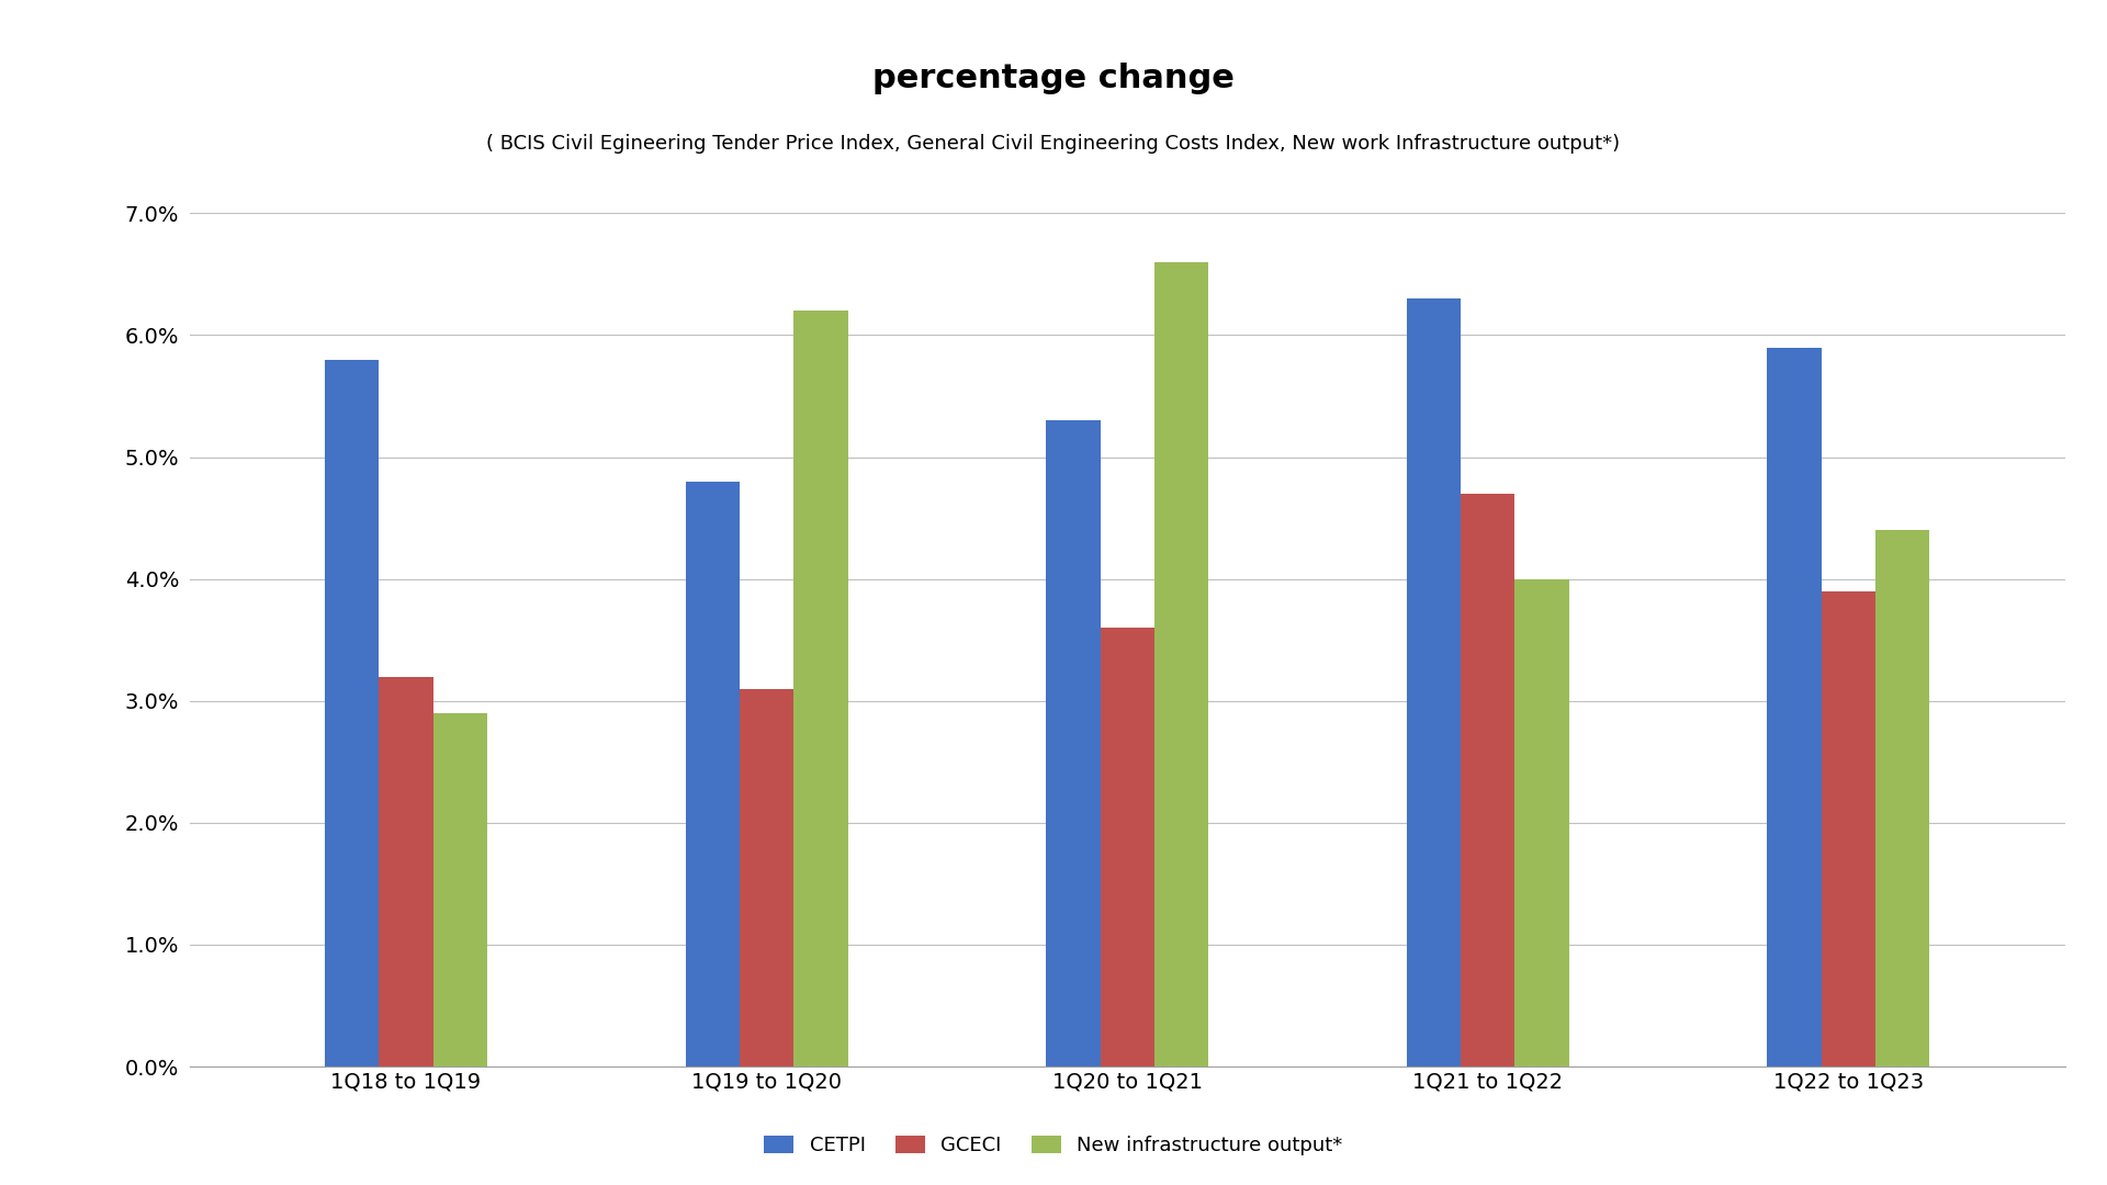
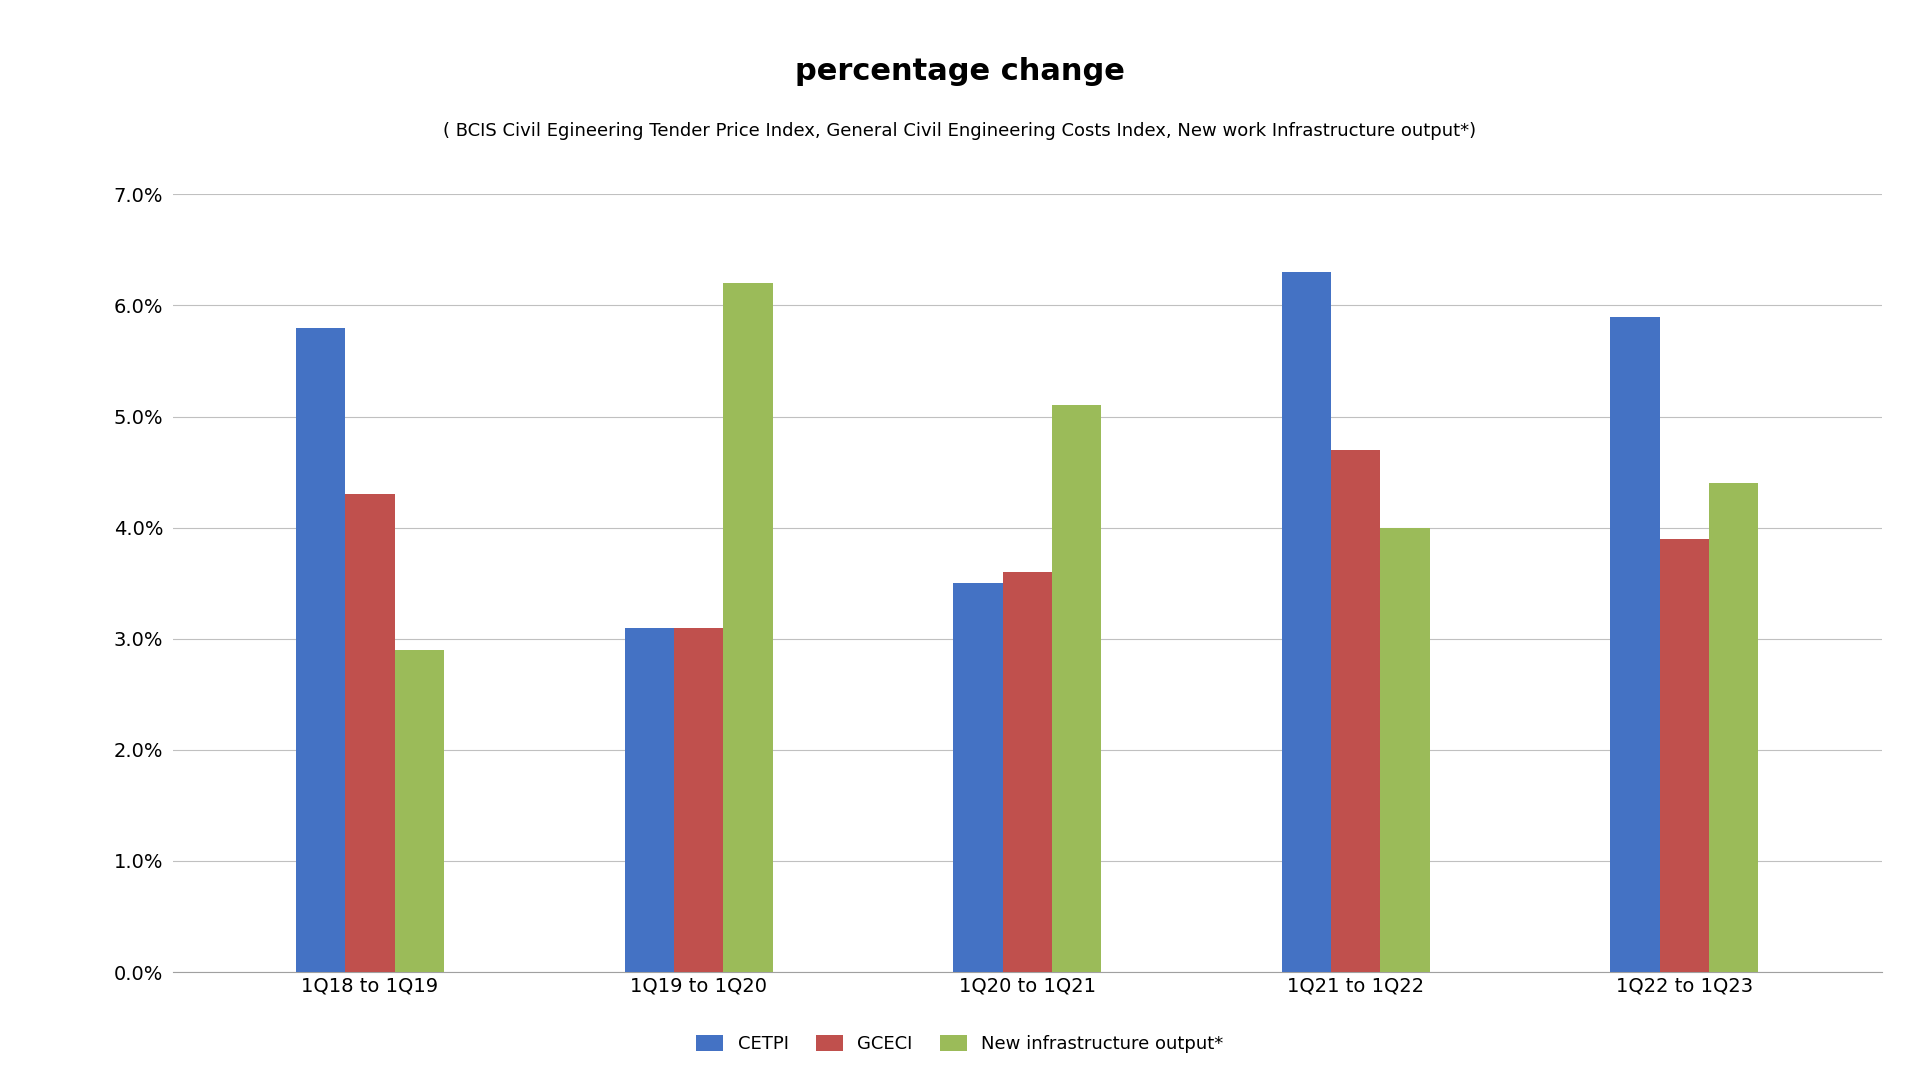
GCECI/1Q18 to 1Q19: 3.2% -> 4.3%
CETPI/1Q19 to 1Q20: 4.8% -> 3.1%
CETPI/1Q20 to 1Q21: 5.3% -> 3.5%
New infrastructure output*/1Q20 to 1Q21: 6.6% -> 5.1%
